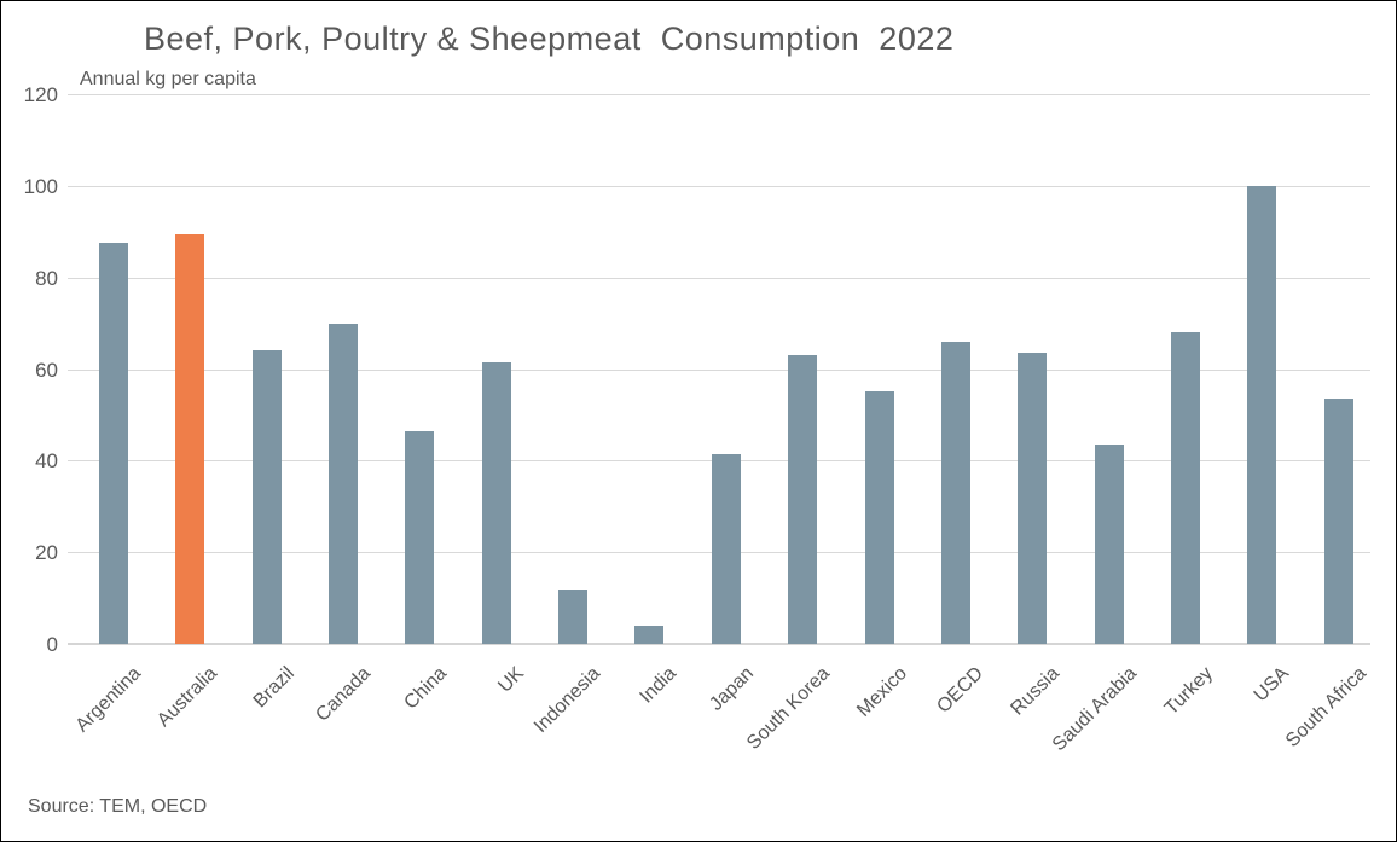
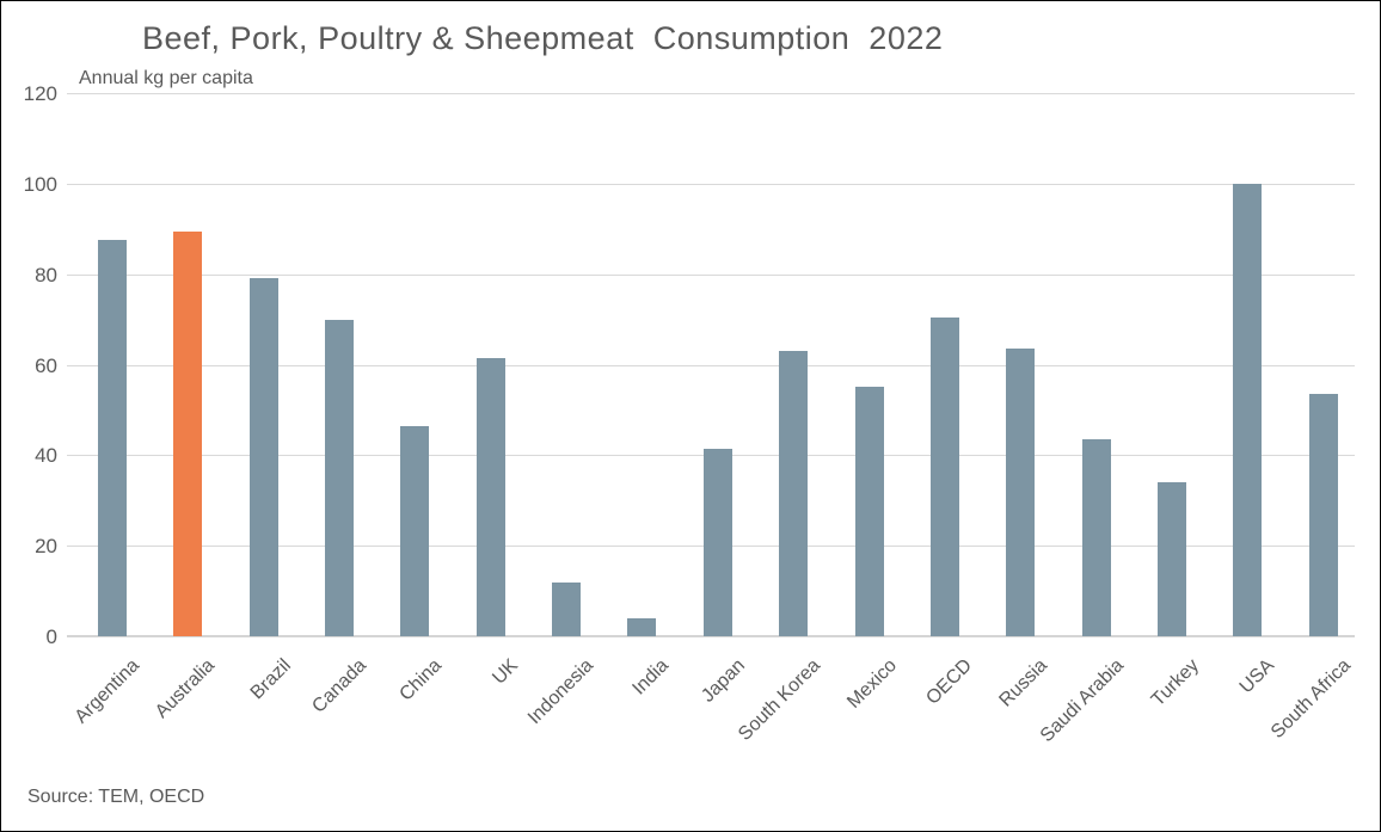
Brazil: 64 -> 79
OECD: 66 -> 70
Turkey: 68 -> 34
